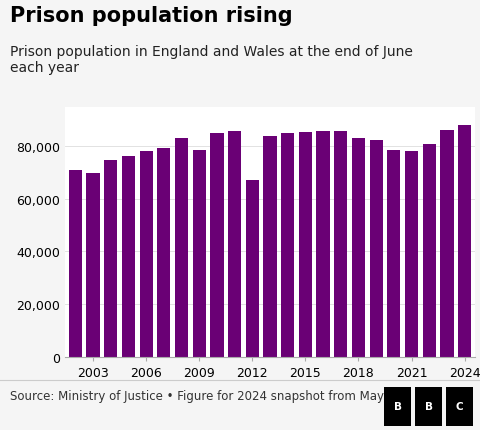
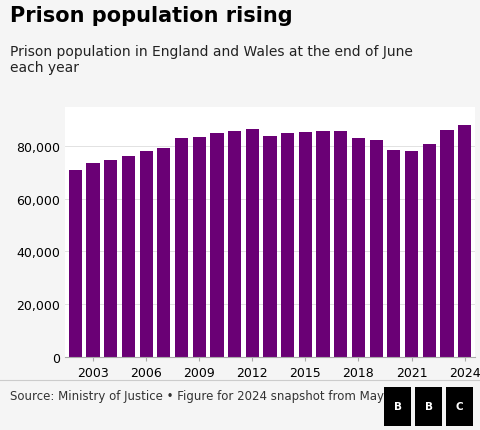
2003: 70,000 -> 73,800
2009: 78,500 -> 83,400
2012: 67,000 -> 86,600
